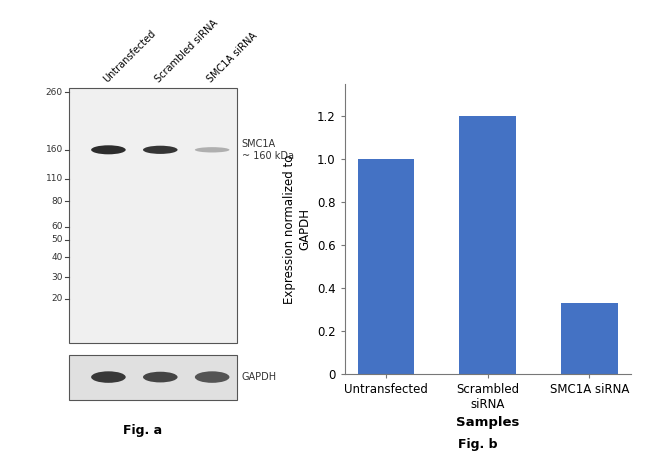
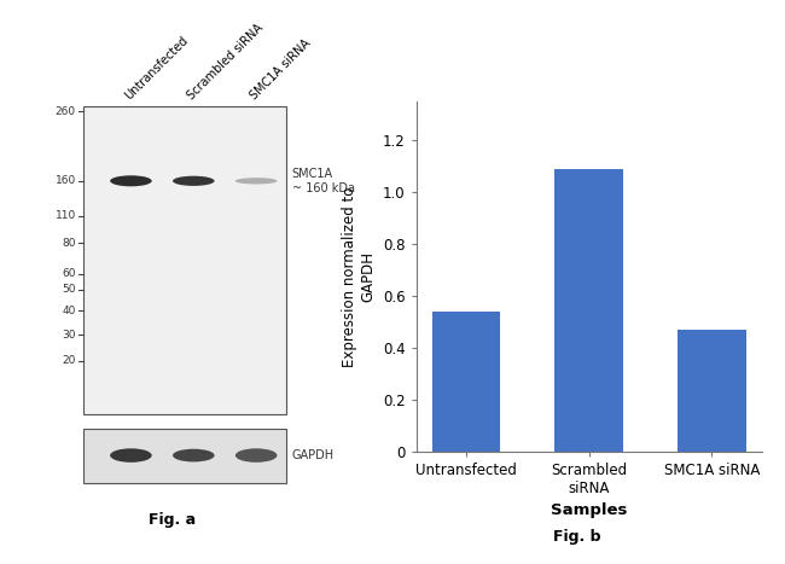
Untransfected: 1.00 -> 0.54
Scrambled siRNA: 1.20 -> 1.09
SMC1A siRNA: 0.33 -> 0.47
